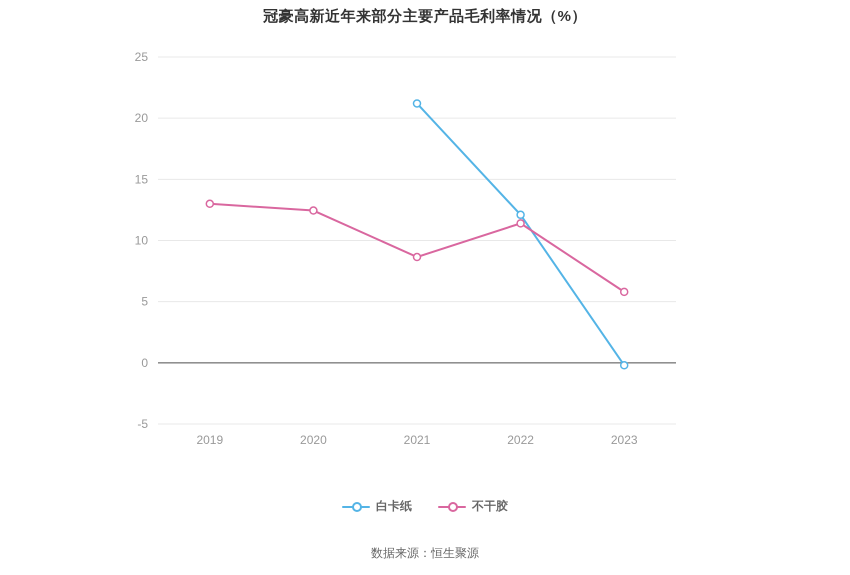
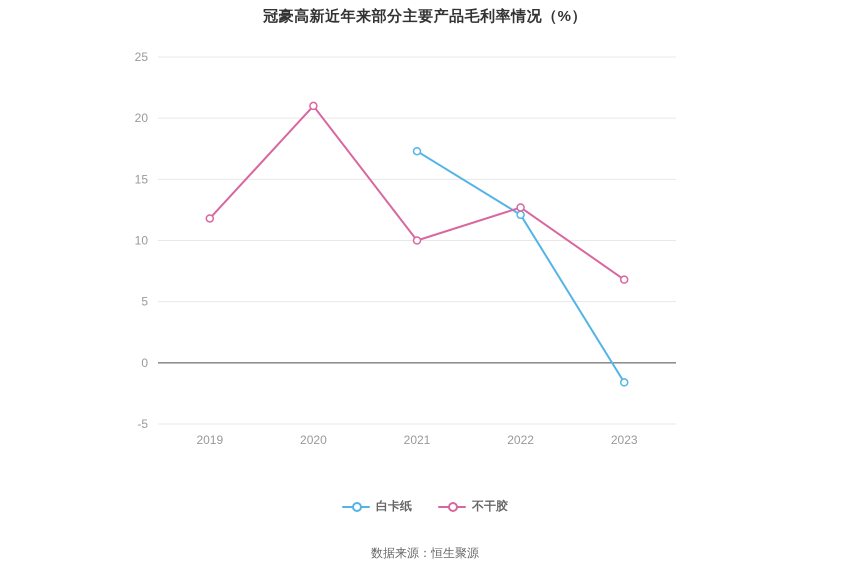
不干胶/2019: 13.0 -> 11.8
不干胶/2020: 12.4 -> 21.0
白卡纸/2021: 21.2 -> 17.3
不干胶/2021: 8.7 -> 10.0
不干胶/2022: 11.4 -> 12.7
白卡纸/2023: -0.2 -> -1.6
不干胶/2023: 5.8 -> 6.8
